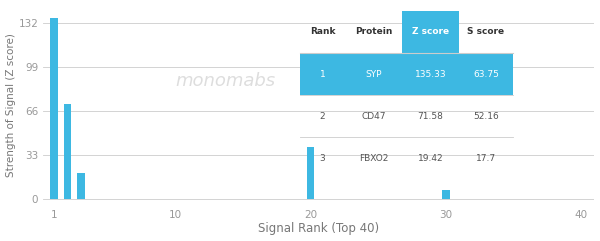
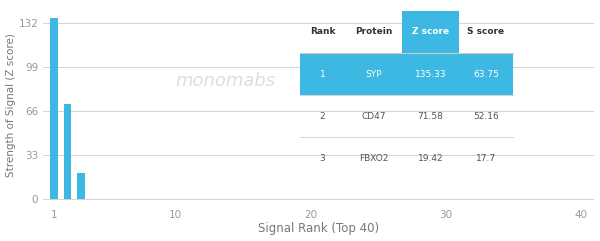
20: 39 -> 0
30: 7 -> 0
